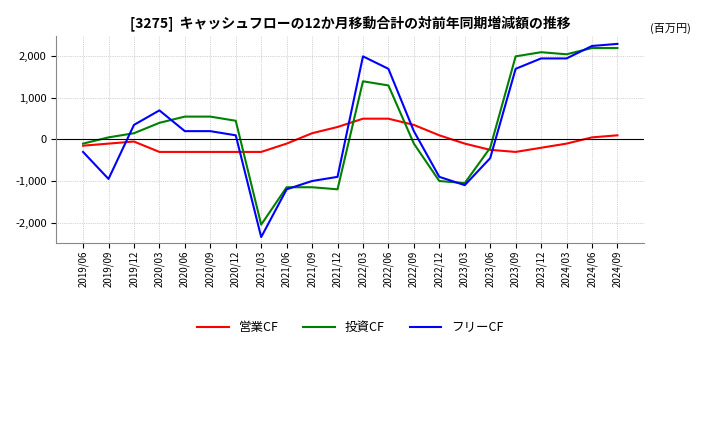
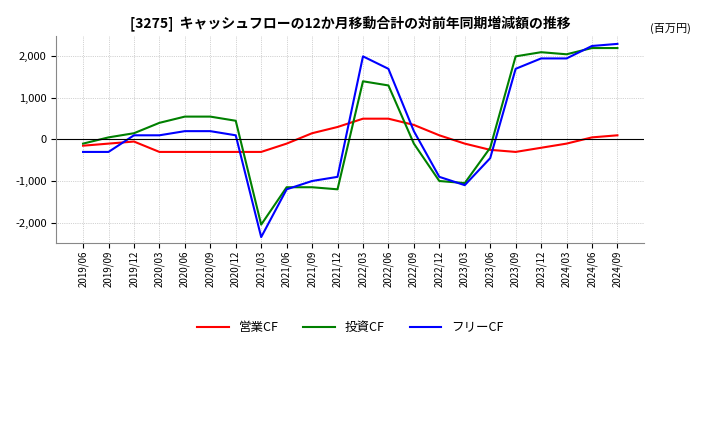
フリーCF/2019/09: -950 -> -300
フリーCF/2019/12: 350 -> 100
フリーCF/2020/03: 700 -> 100
